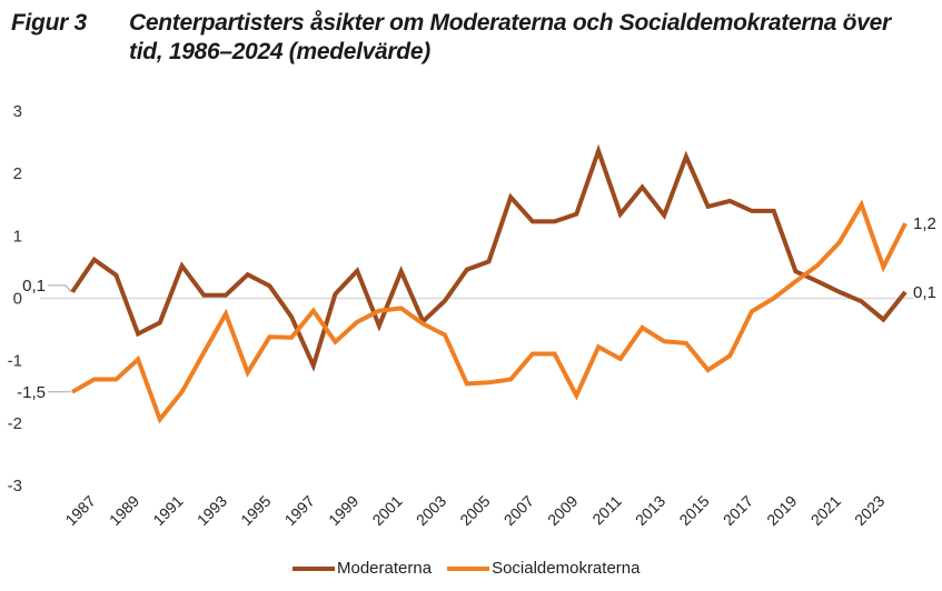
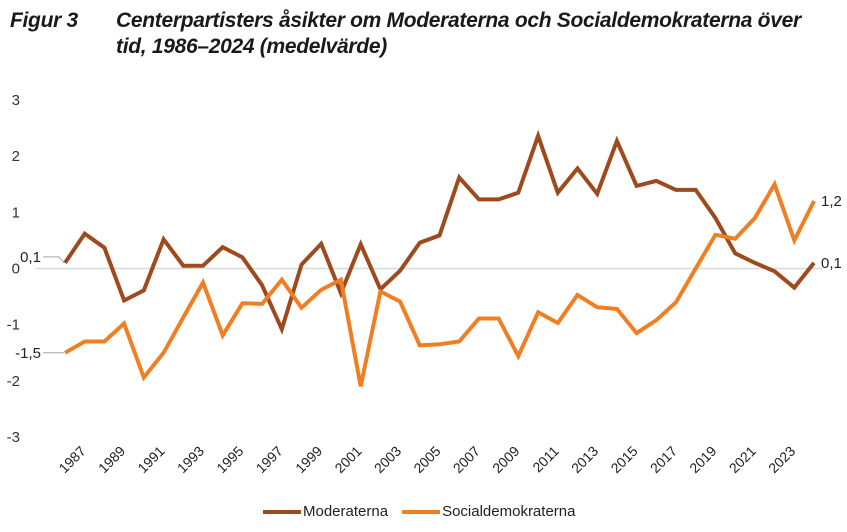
Socialdemokraterna/2001: -0.2 -> -2.1
Socialdemokraterna/2017: -0.2 -> -0.6
Moderaterna/2019: 0.4 -> 0.9
Socialdemokraterna/2019: 0.3 -> 0.6
